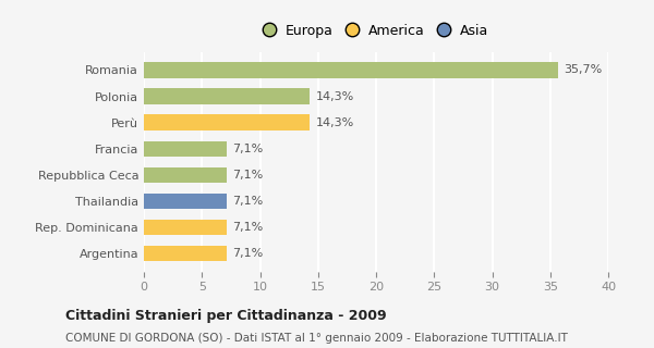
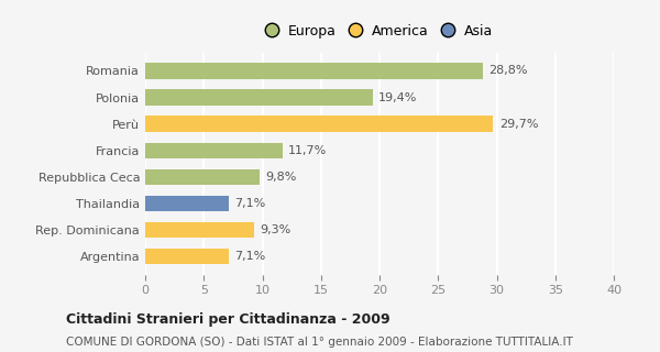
Romania: 35,7% -> 28,8%
Polonia: 14,3% -> 19,4%
Perù: 14,3% -> 29,7%
Francia: 7,1% -> 11,7%
Repubblica Ceca: 7,1% -> 9,8%
Rep. Dominicana: 7,1% -> 9,3%
